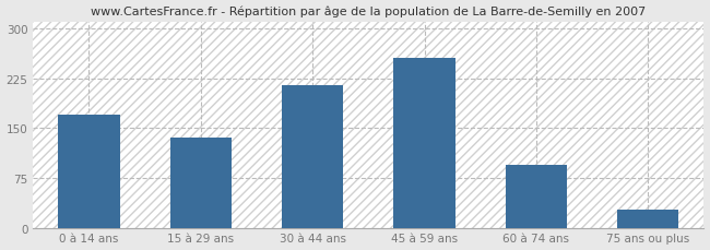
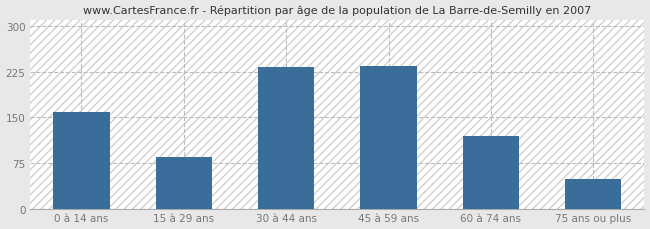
0 à 14 ans: 170 -> 158
15 à 29 ans: 135 -> 84
30 à 44 ans: 215 -> 232
45 à 59 ans: 255 -> 234
60 à 74 ans: 95 -> 120
75 ans ou plus: 28 -> 48
